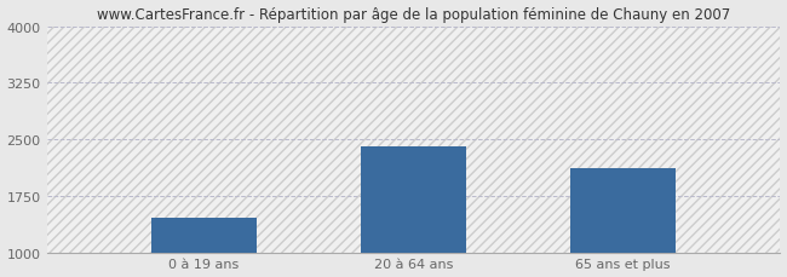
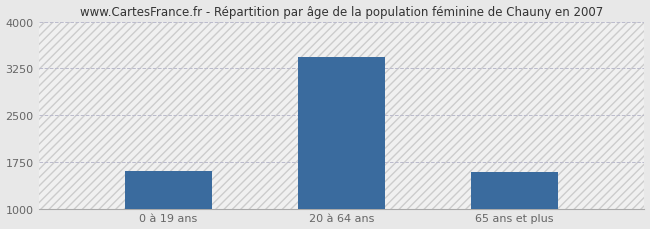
0 à 19 ans: 1460 -> 1610
20 à 64 ans: 2400 -> 3430
65 ans et plus: 2120 -> 1590
